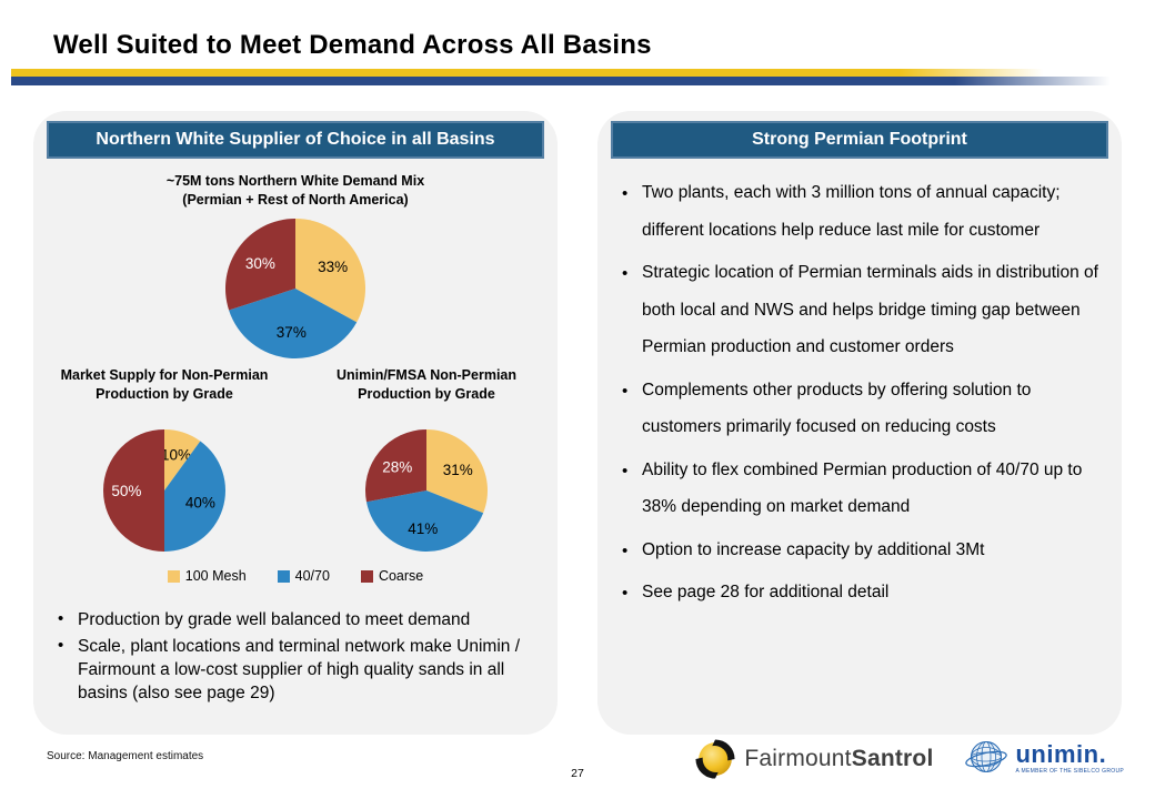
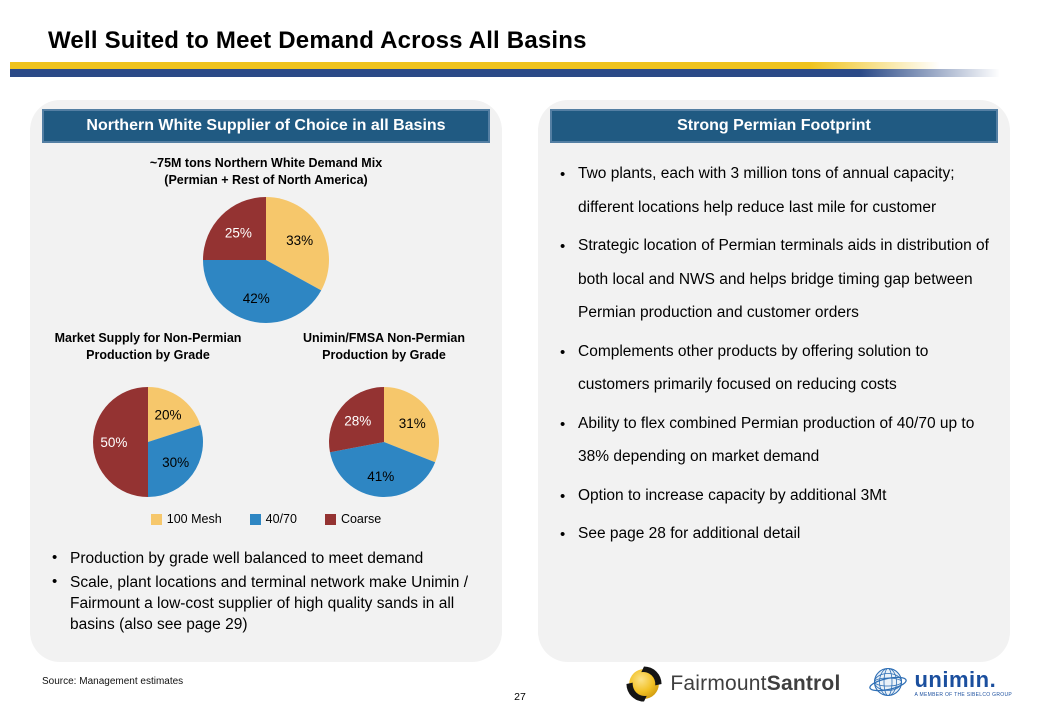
~75M tons Northern White Demand Mix/40/70: 37% -> 42%
~75M tons Northern White Demand Mix/Coarse: 30% -> 25%
Market Supply for Non-Permian Production by Grade/100 Mesh: 10% -> 20%
Market Supply for Non-Permian Production by Grade/40/70: 40% -> 30%
